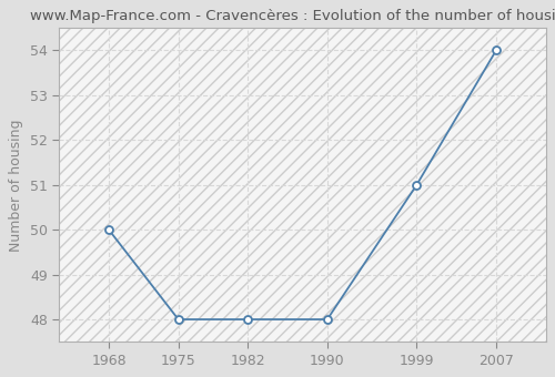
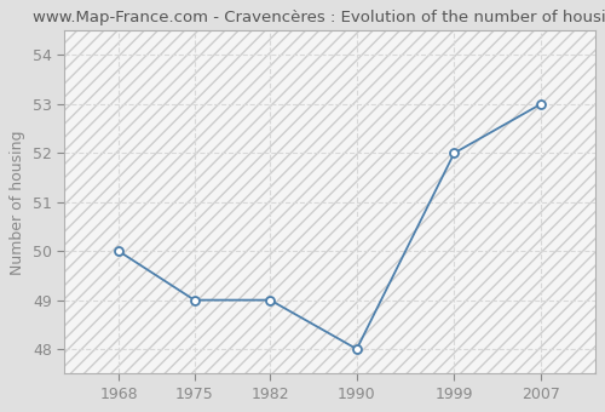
1975: 48 -> 49
1982: 48 -> 49
1999: 51 -> 52
2007: 54 -> 53
